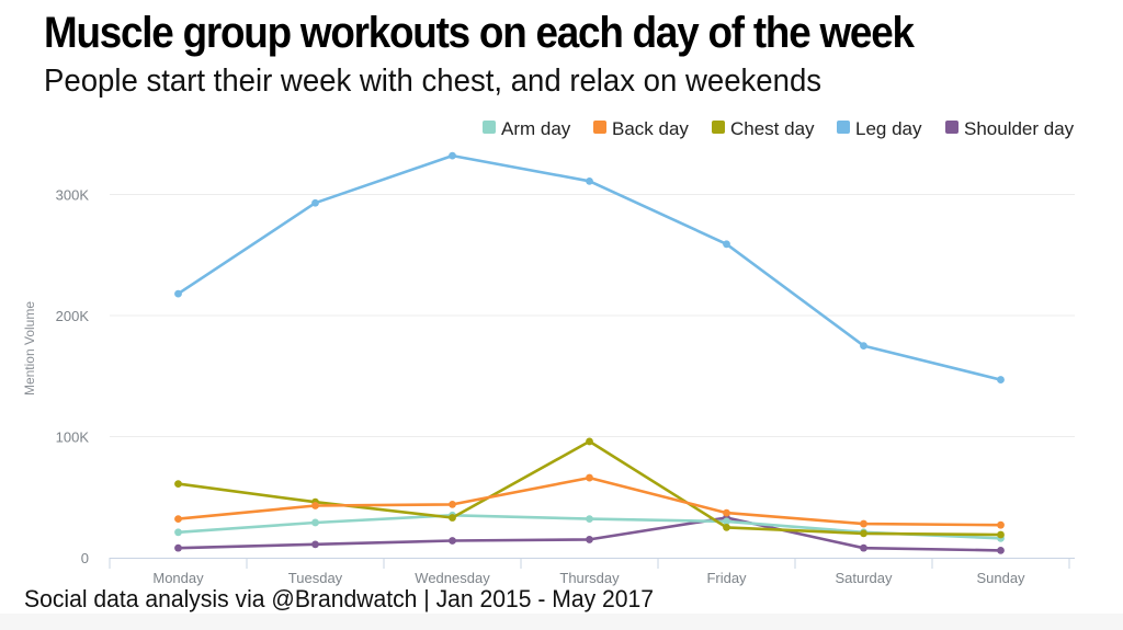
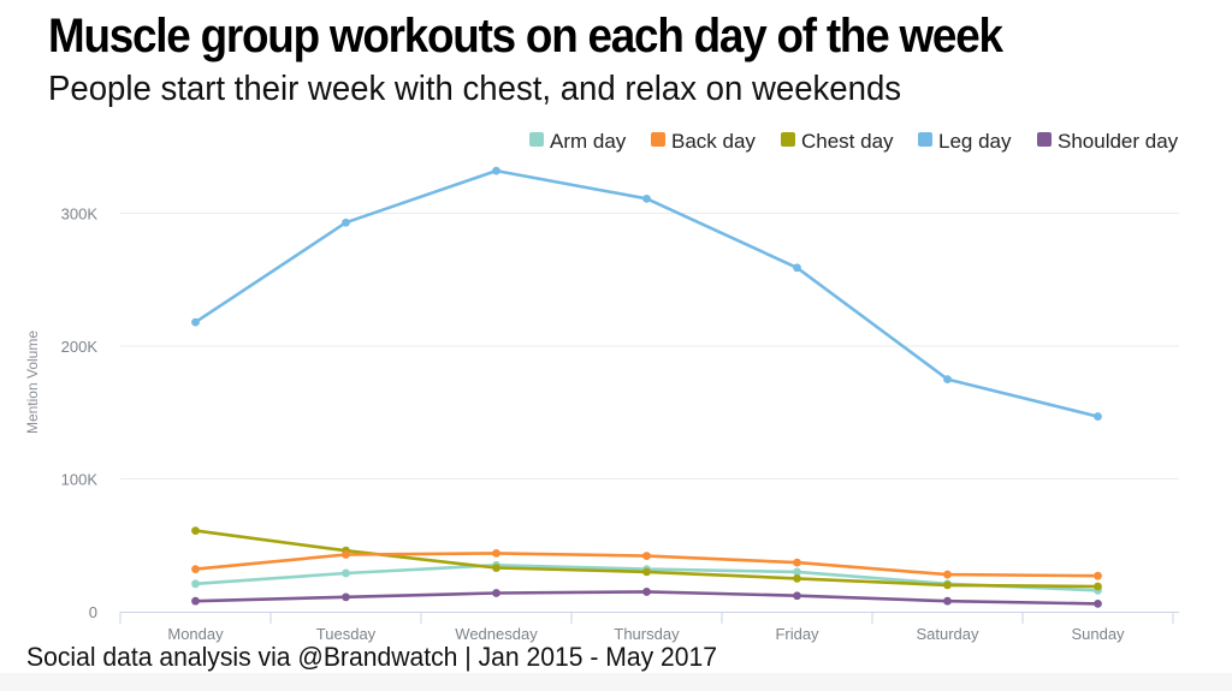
Back day/Thursday: 66K -> 42K
Chest day/Thursday: 96K -> 30K
Shoulder day/Friday: 33K -> 12K
